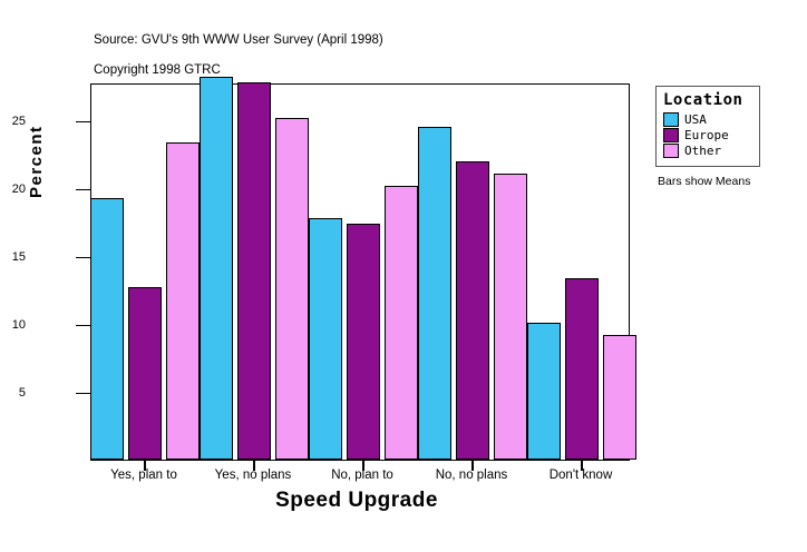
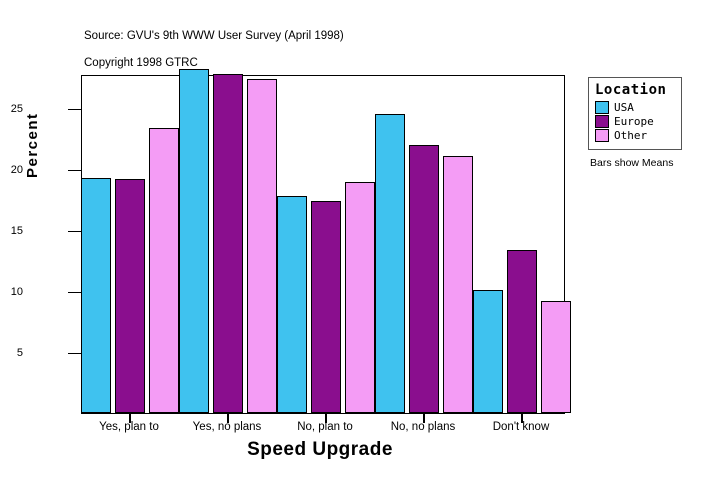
Europe/Yes, plan to: 12.7 -> 19.2
Other/Yes, no plans: 25.2 -> 27.4
Other/No, plan to: 20.2 -> 18.9
